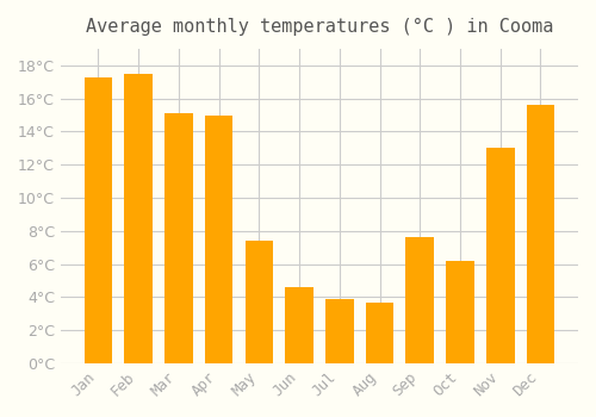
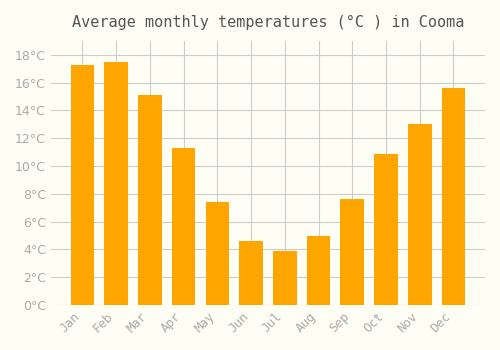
Apr: 15.0°C -> 11.3°C
Aug: 3.7°C -> 5.0°C
Oct: 6.2°C -> 10.9°C
